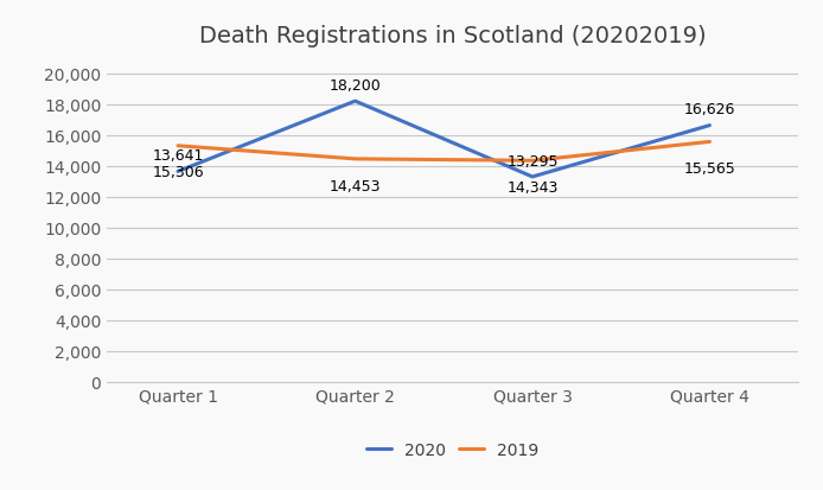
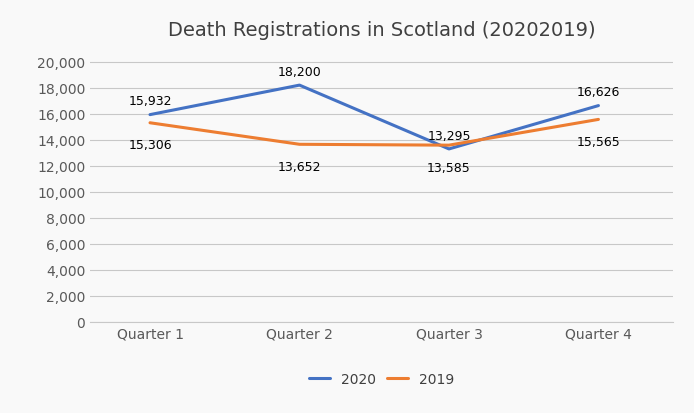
2020/Quarter 1: 13,641 -> 15,932
2019/Quarter 2: 14,453 -> 13,652
2019/Quarter 3: 14,343 -> 13,585
